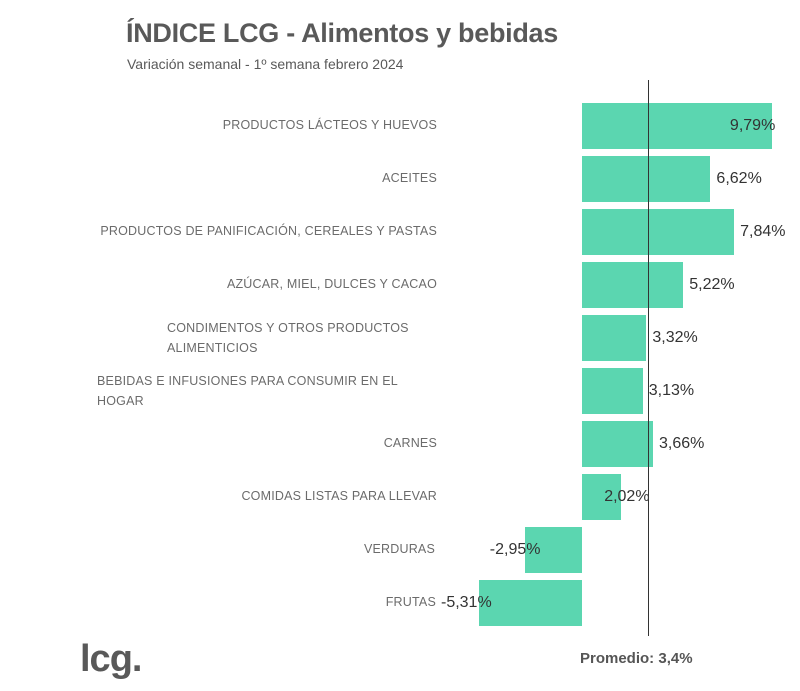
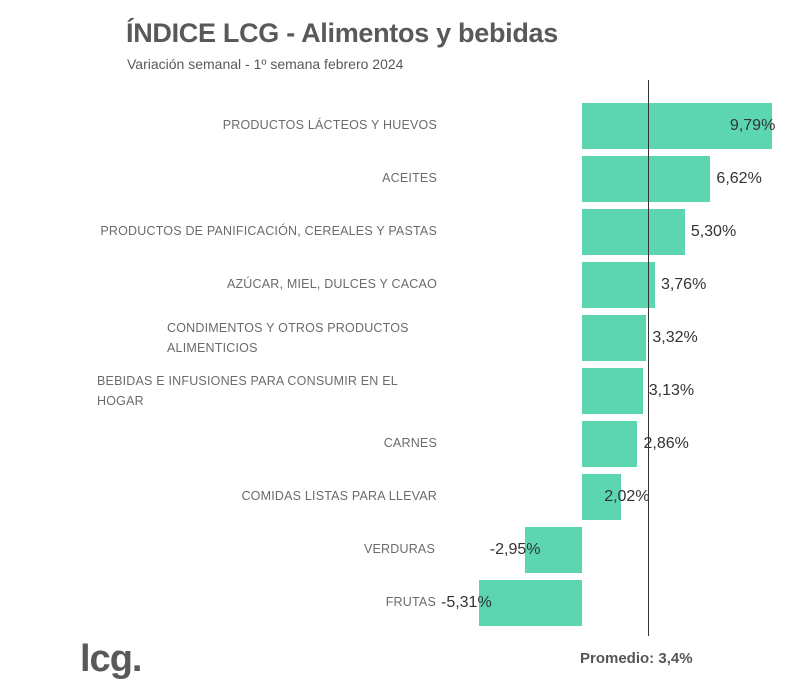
PRODUCTOS DE PANIFICACIÓN, CEREALES Y PASTAS: 7,84% -> 5,30%
AZÚCAR, MIEL, DULCES Y CACAO: 5,22% -> 3,76%
CARNES: 3,66% -> 2,86%
